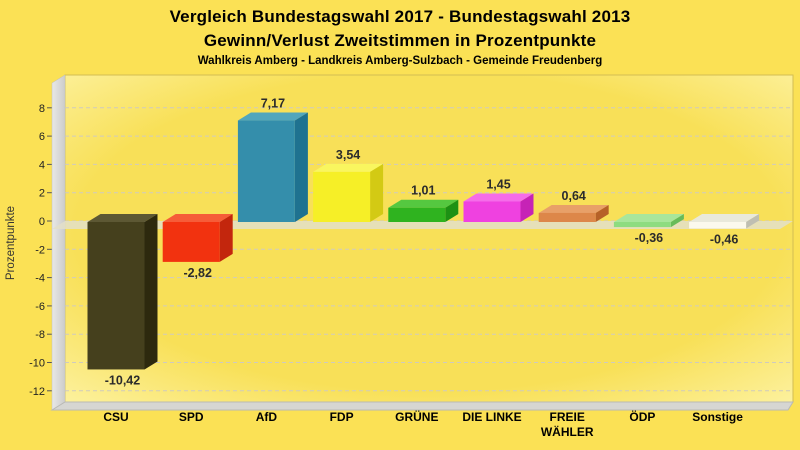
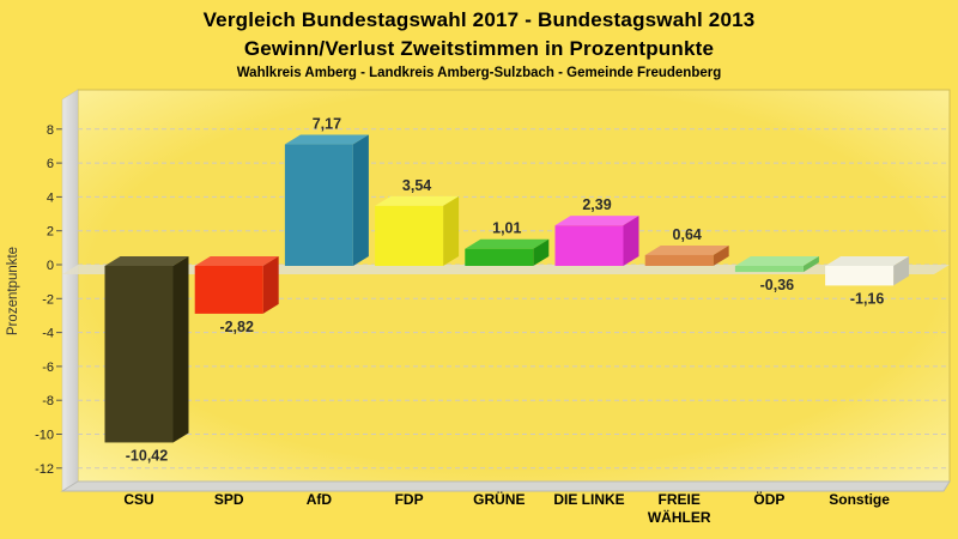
DIE LINKE: 1,45 -> 2,39
Sonstige: -0,46 -> -1,16
